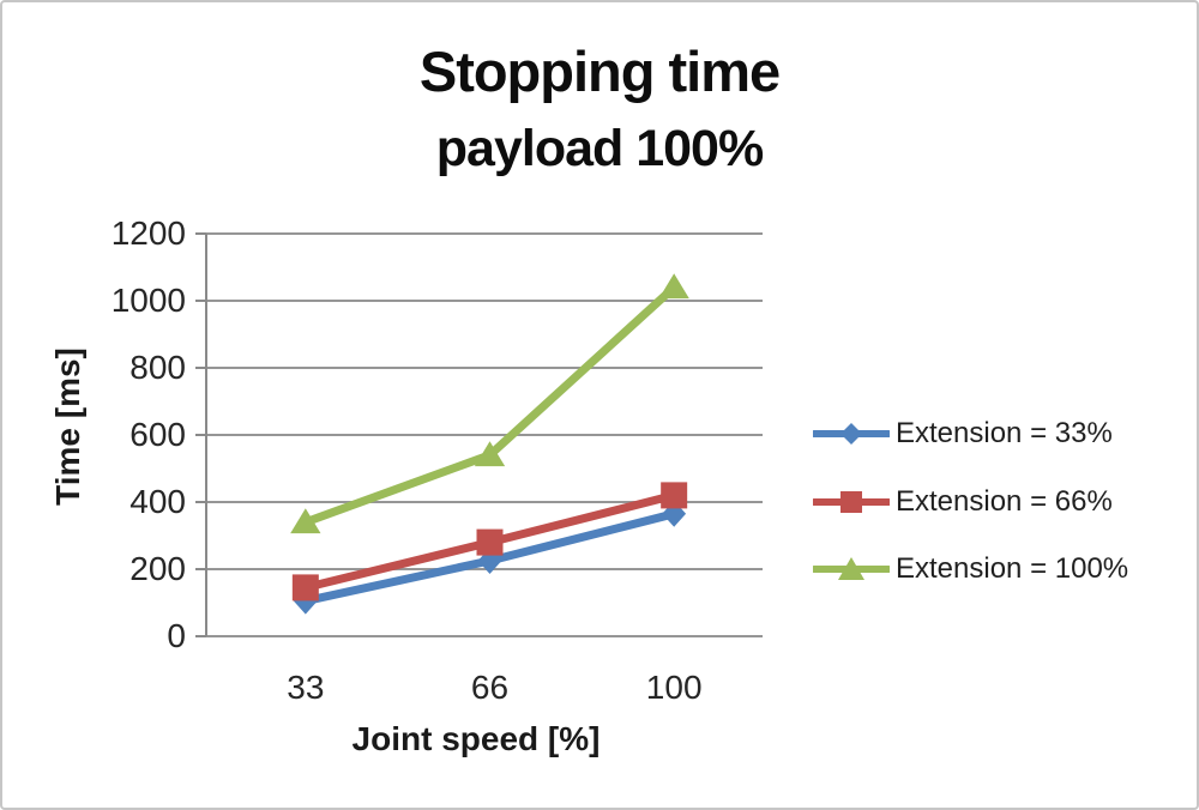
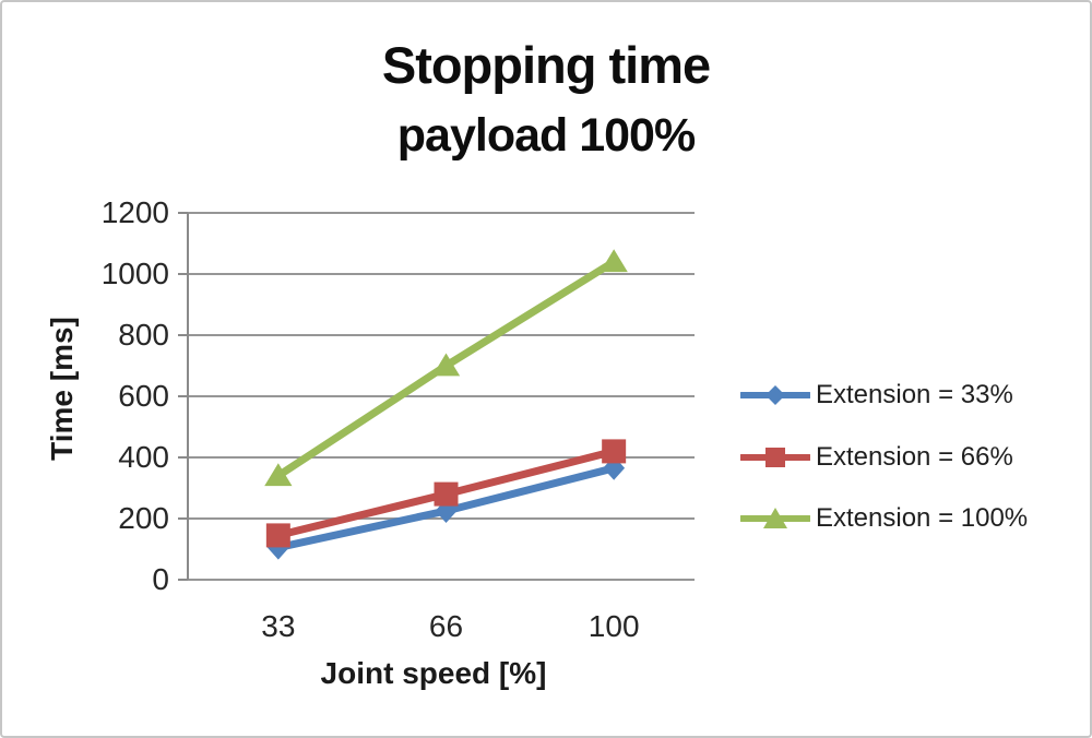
Extension = 100%/66: 540 -> 700
